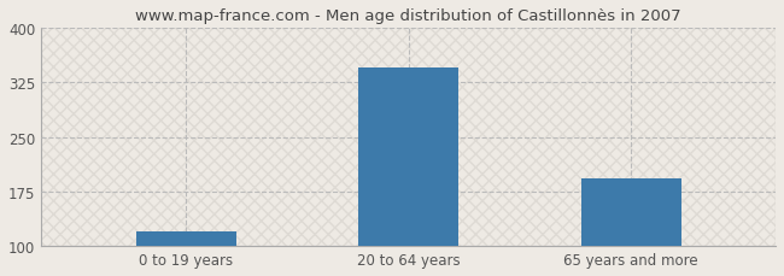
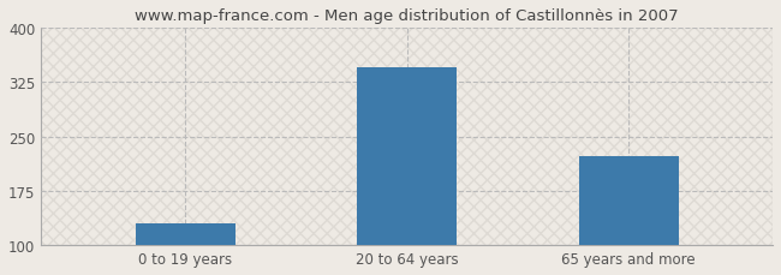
0 to 19 years: 120 -> 130
65 years and more: 193 -> 222
